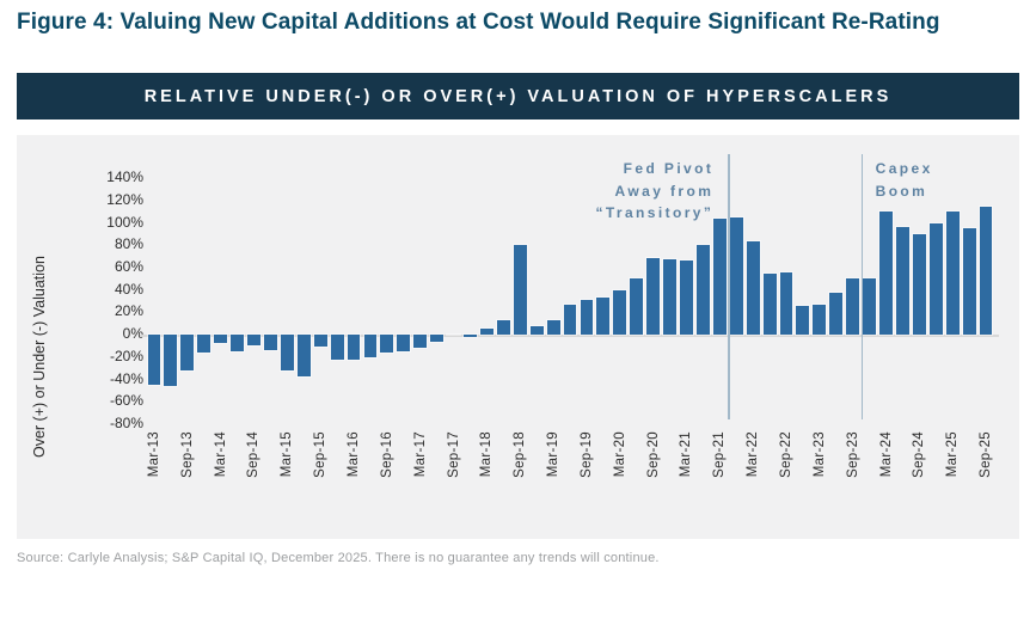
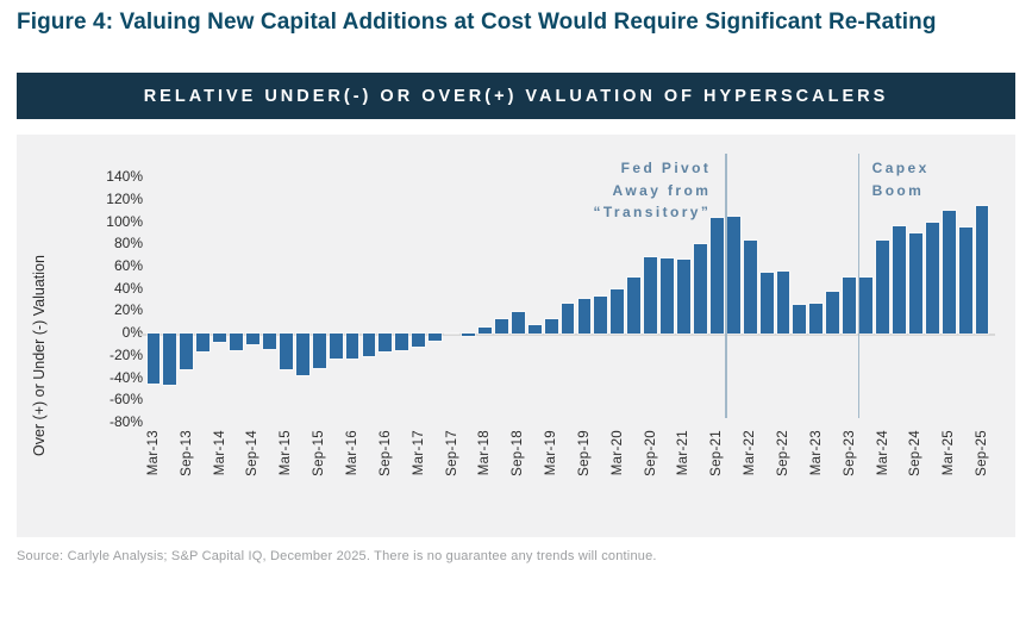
Sep-15: -10% -> -30%
Sep-18: 80% -> 20%
Mar-24: 110% -> 80%
